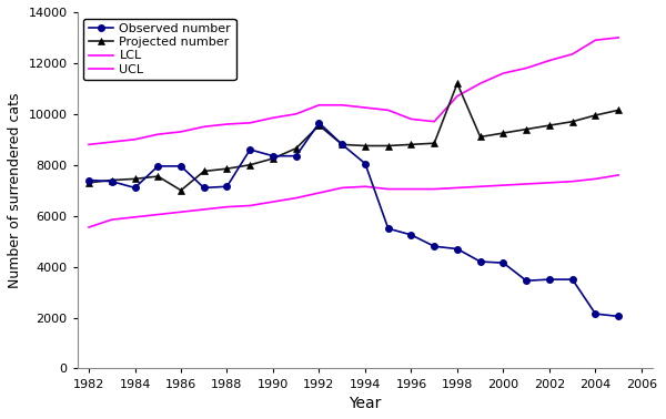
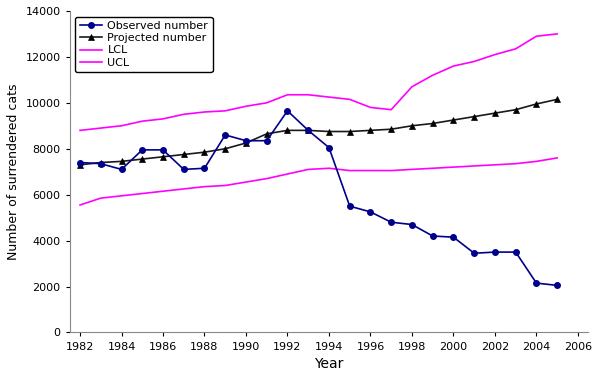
Projected number/1986: 7000 -> 7650
Projected number/1992: 9550 -> 8800
Projected number/1998: 11200 -> 9000
